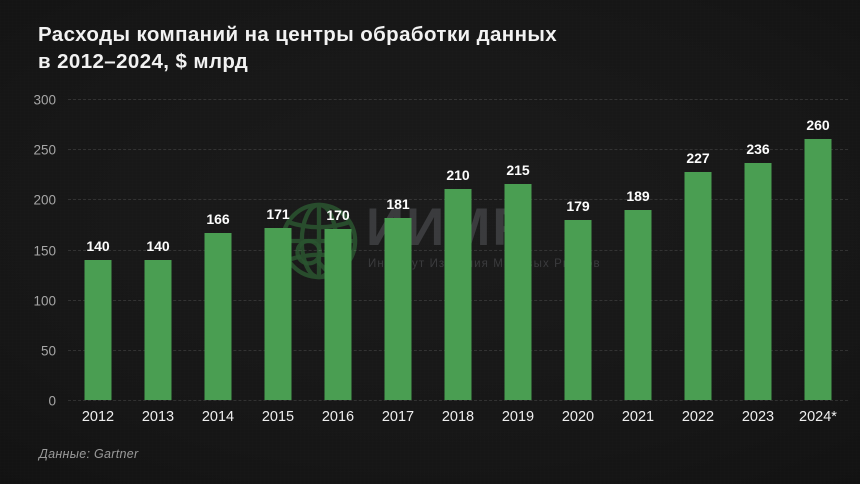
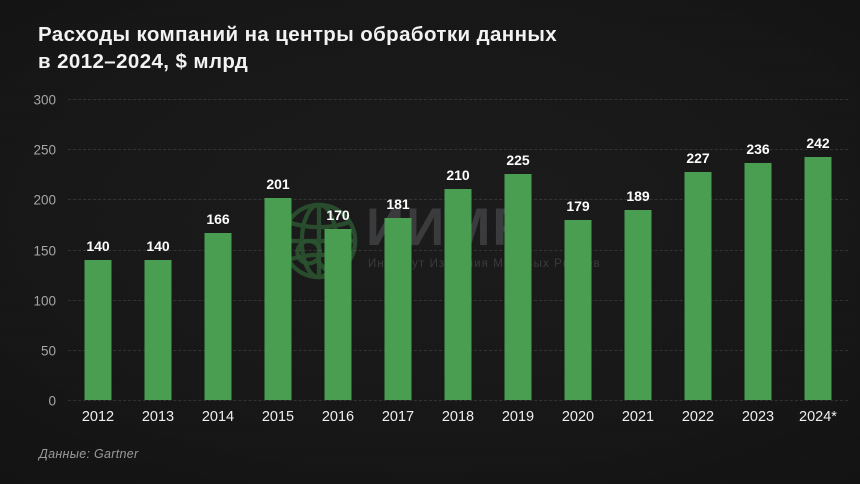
2015: 171 -> 201
2019: 215 -> 225
2024*: 260 -> 242
